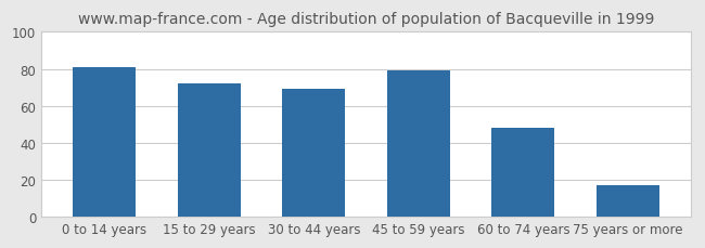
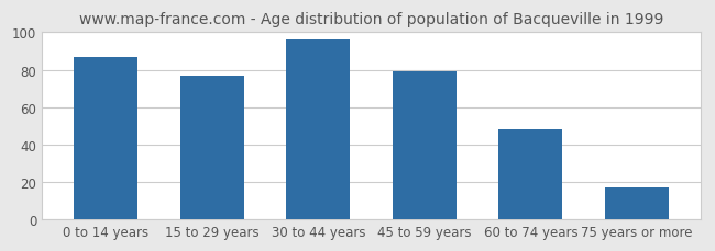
0 to 14 years: 81 -> 87
15 to 29 years: 72 -> 77
30 to 44 years: 69 -> 96
